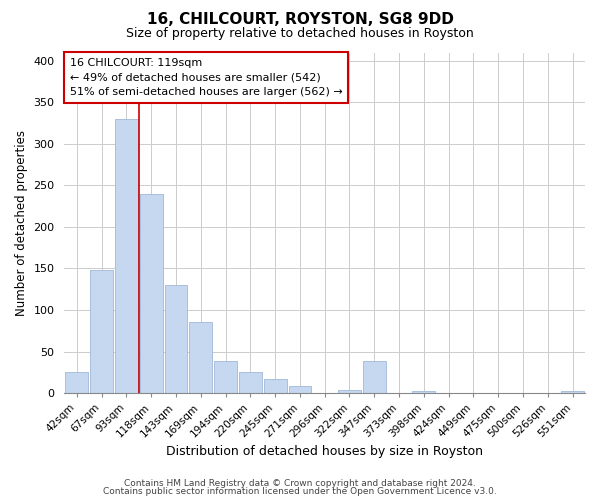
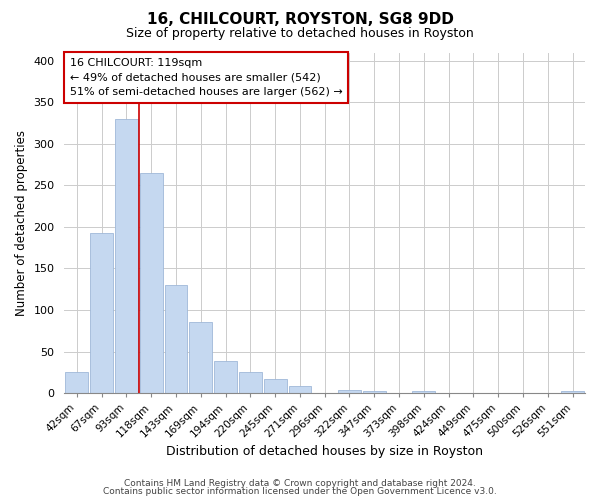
67sqm: 148 -> 193
118sqm: 240 -> 265
347sqm: 38 -> 3
